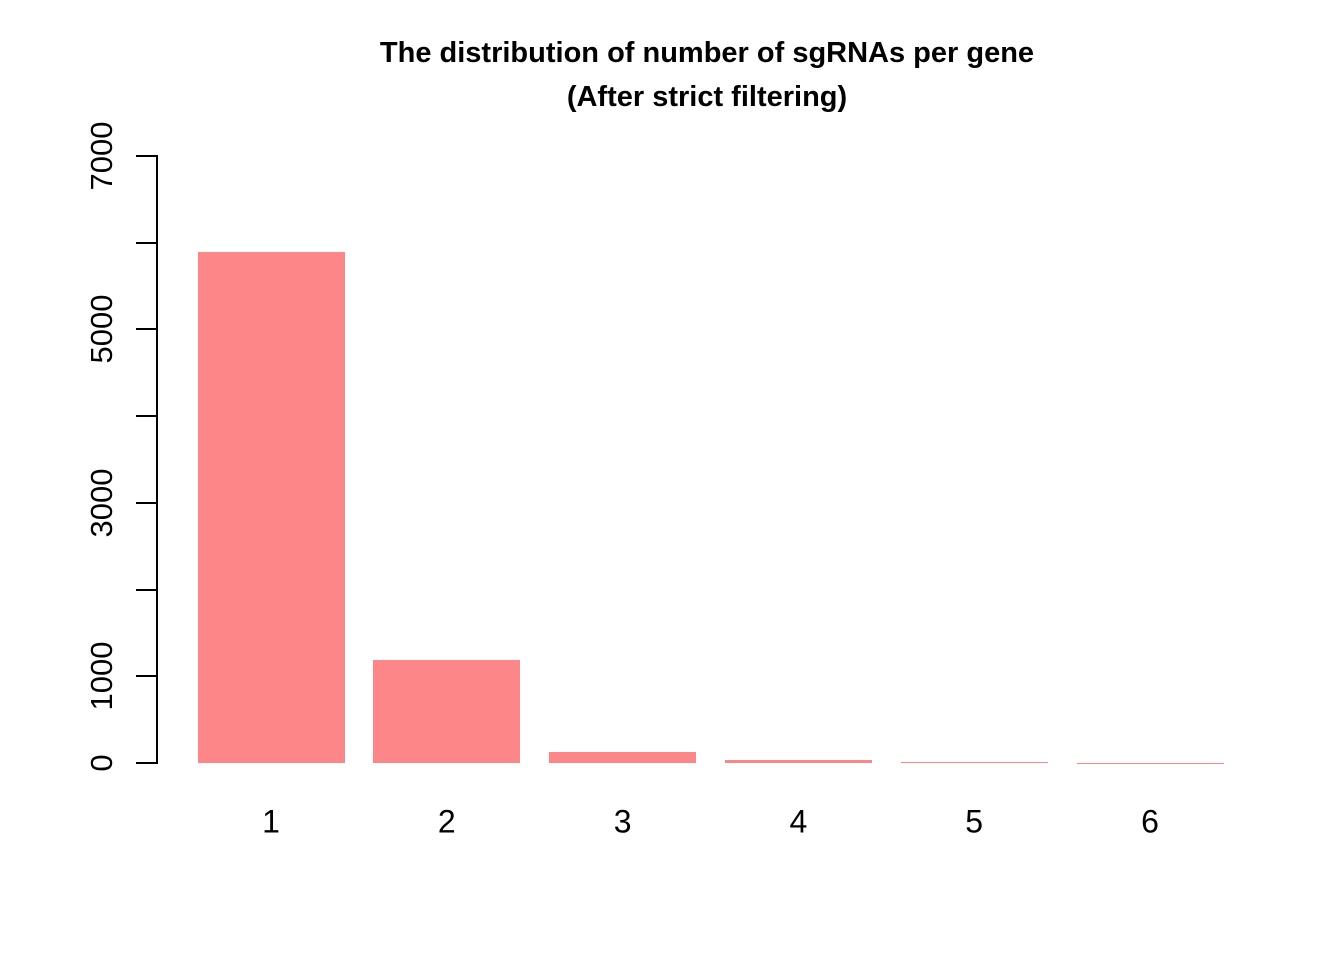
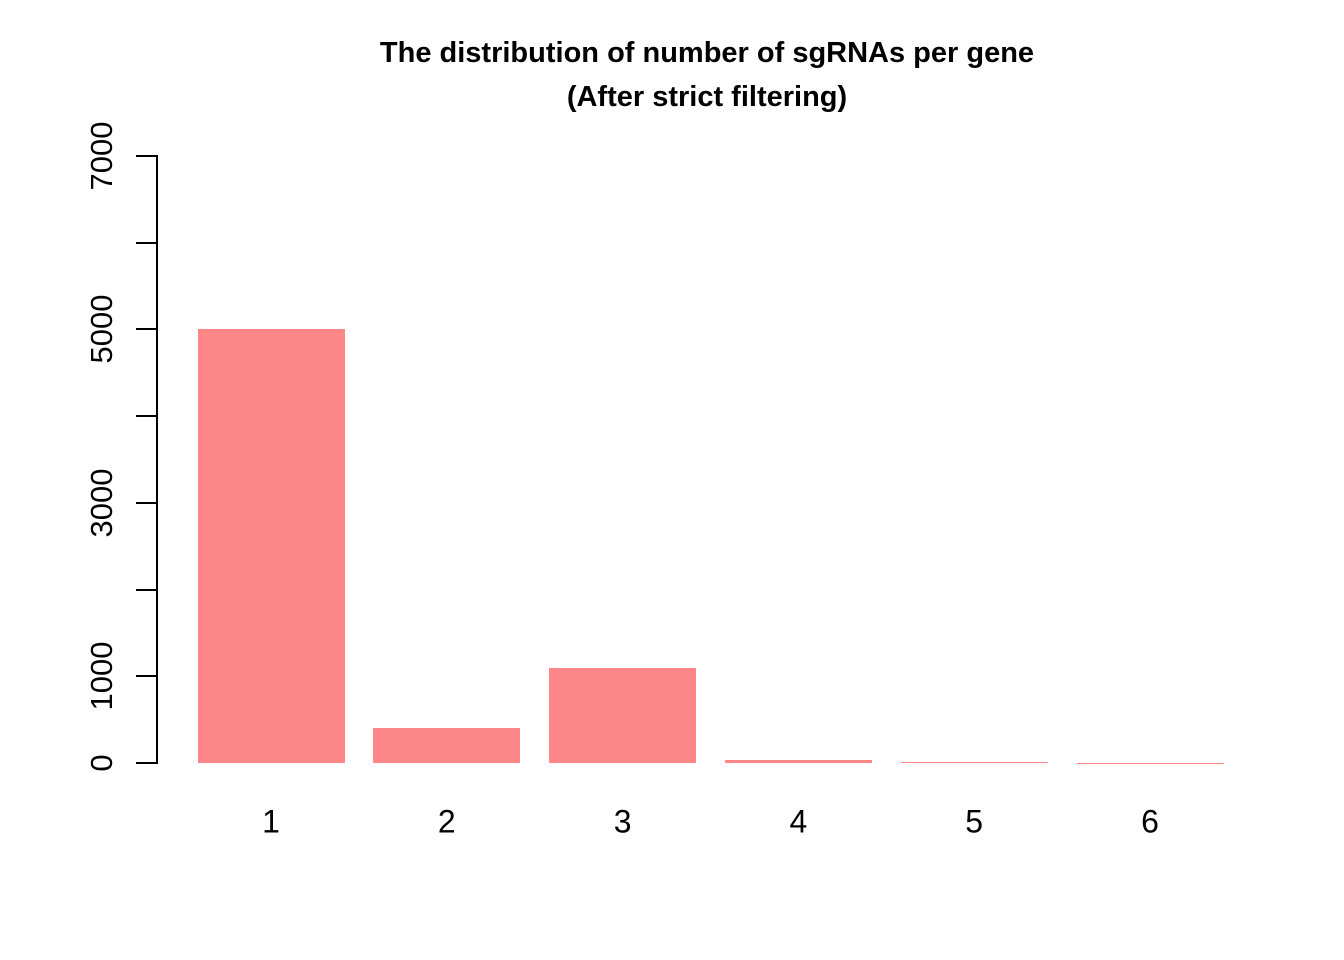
1: 5900 -> 5000
2: 1200 -> 400
3: 100 -> 1100
